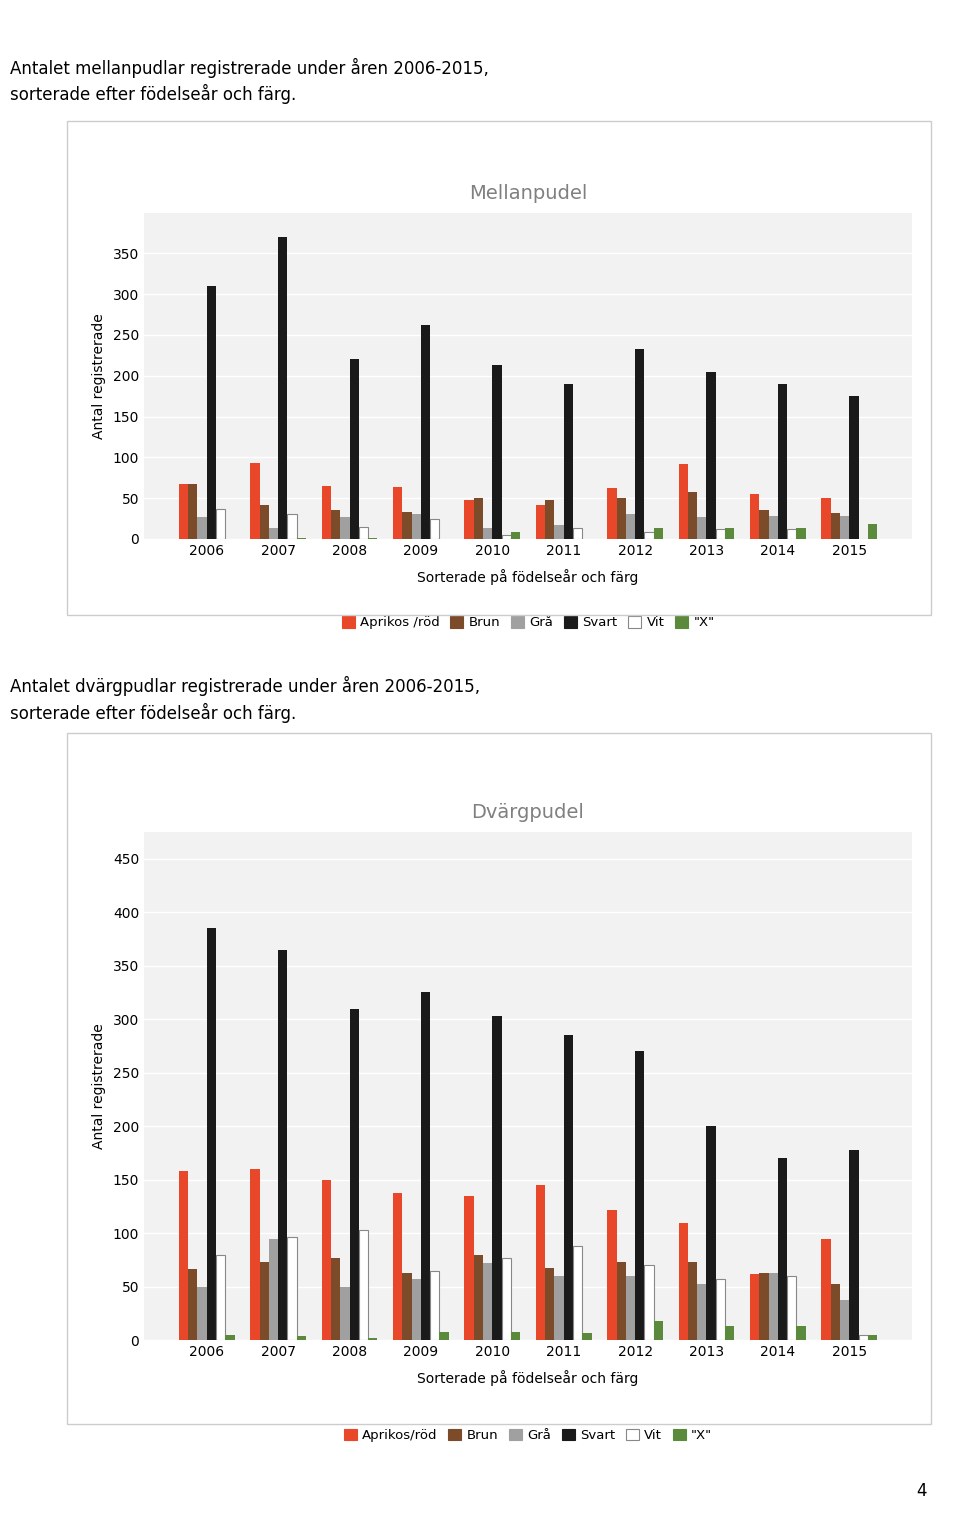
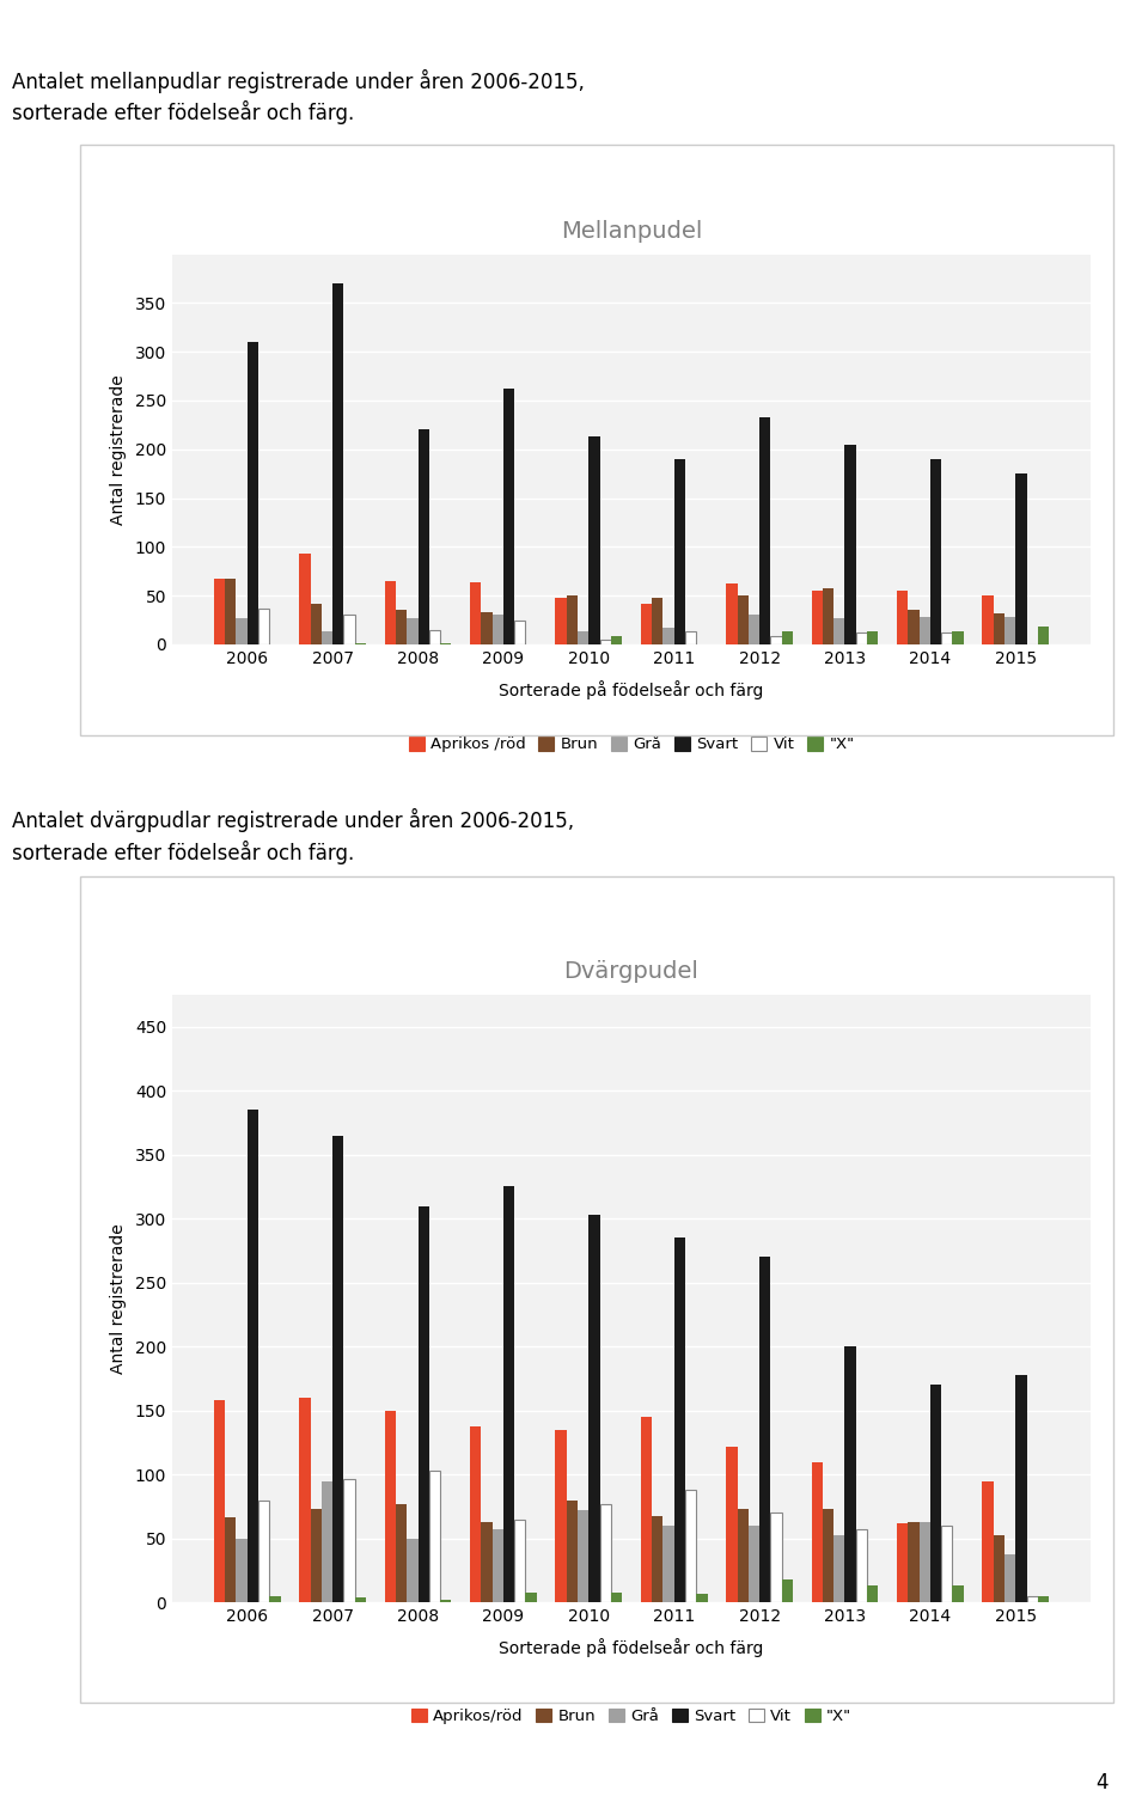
Mellanpudel/Aprikos /röd/2013: 92 -> 55
